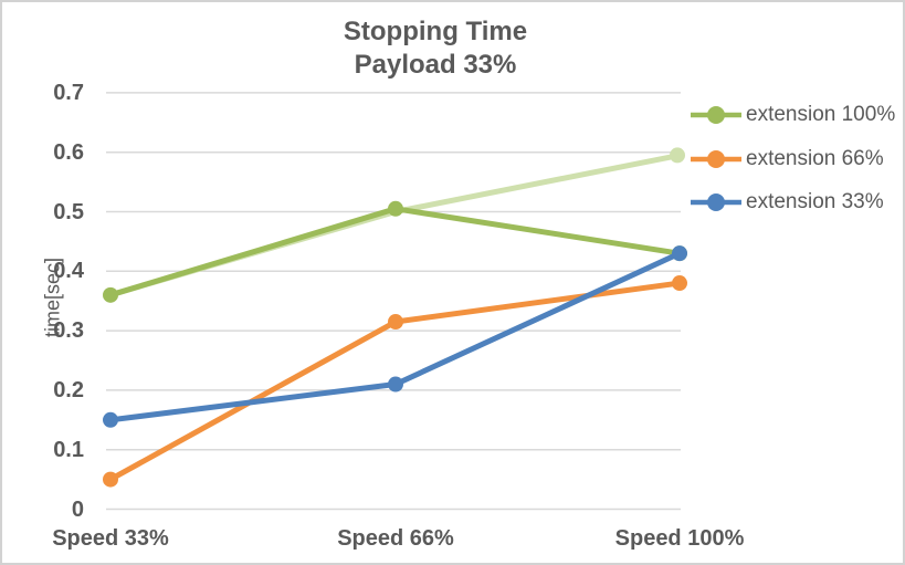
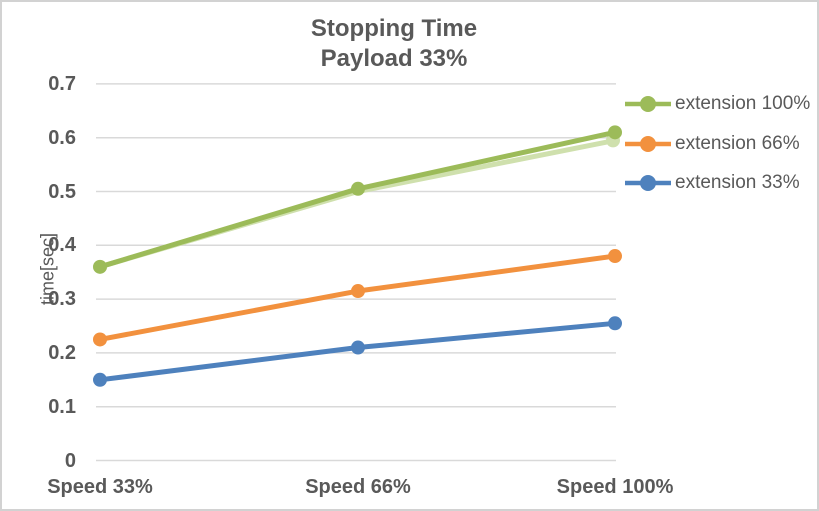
extension 66%/Speed 33%: 0.05 -> 0.23
extension 100%/Speed 100%: 0.43 -> 0.61
extension 33%/Speed 100%: 0.43 -> 0.26
